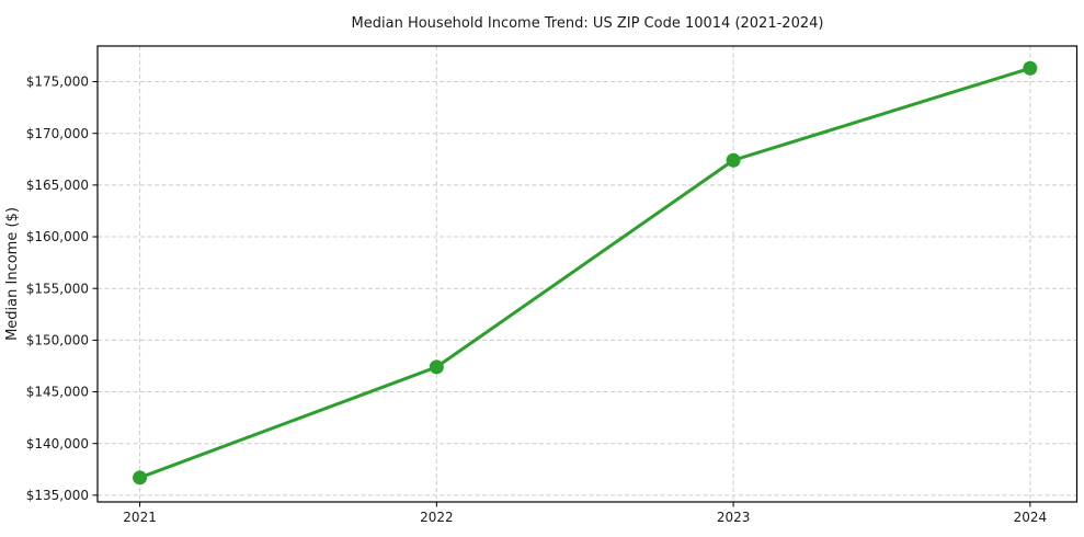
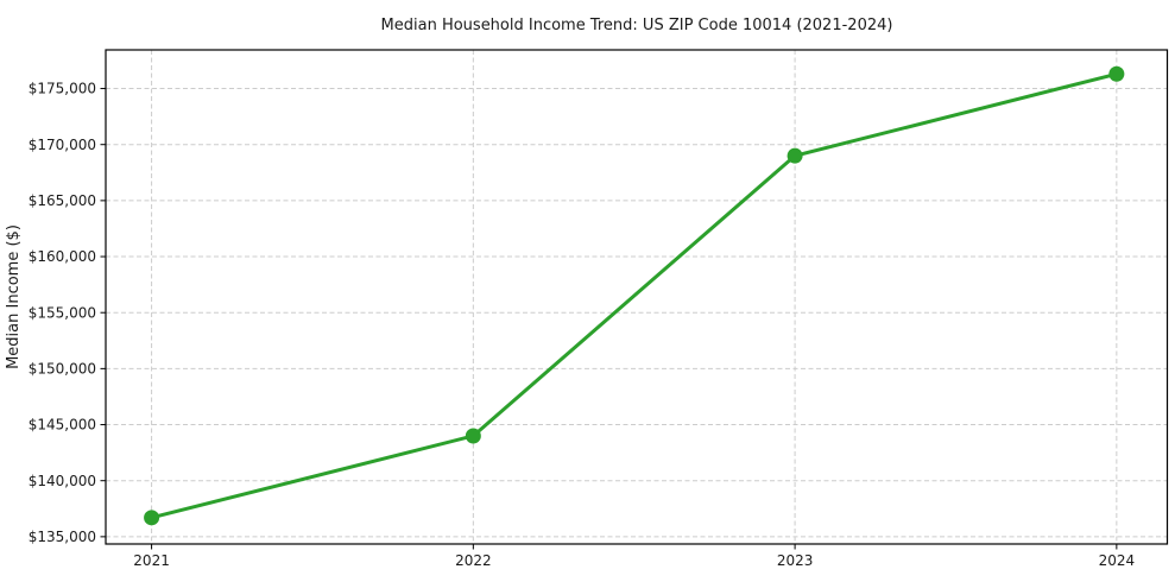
2022: $147000 -> $144000
2023: $167000 -> $169000
